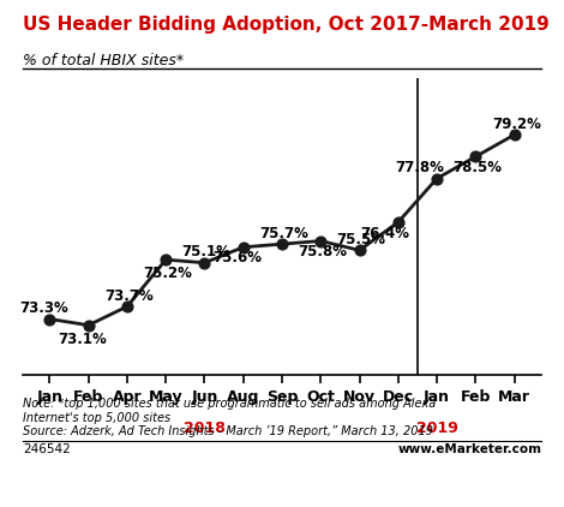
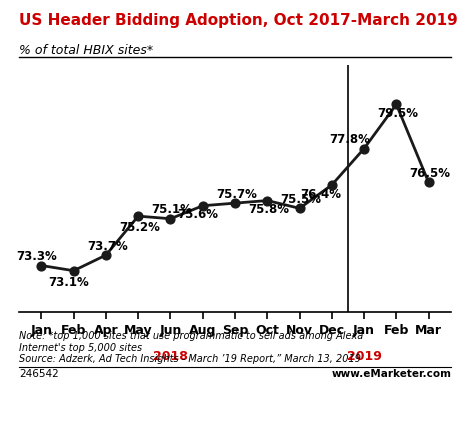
Feb: 78.5% -> 79.5%
Mar: 79.2% -> 76.5%
